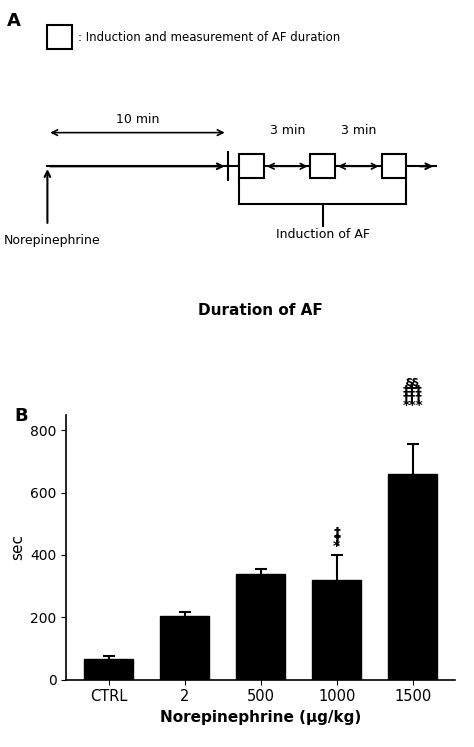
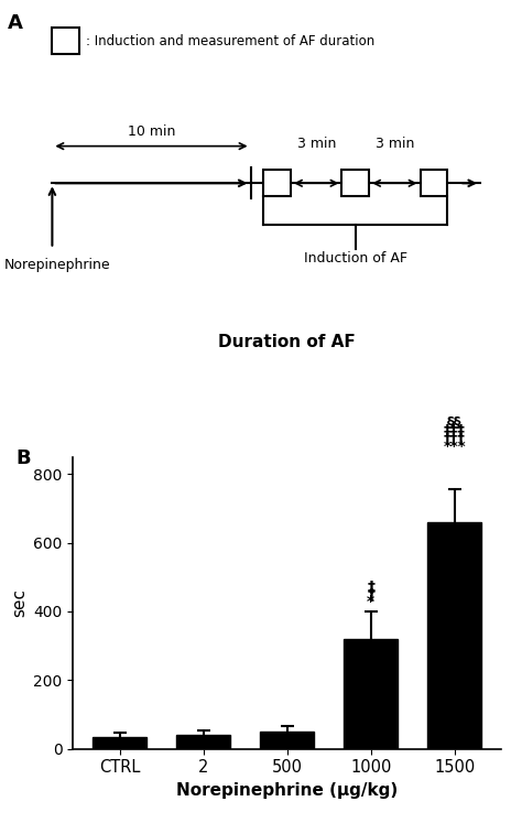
CTRL: 65 -> 35
2: 205 -> 40
500: 340 -> 52
